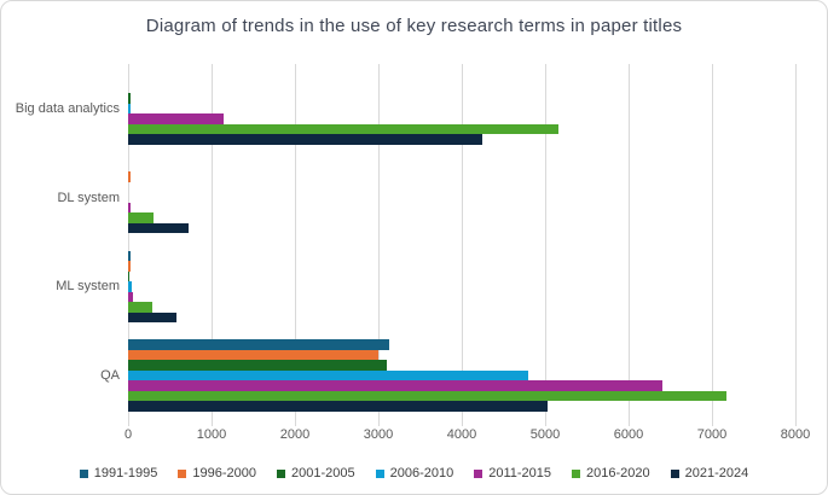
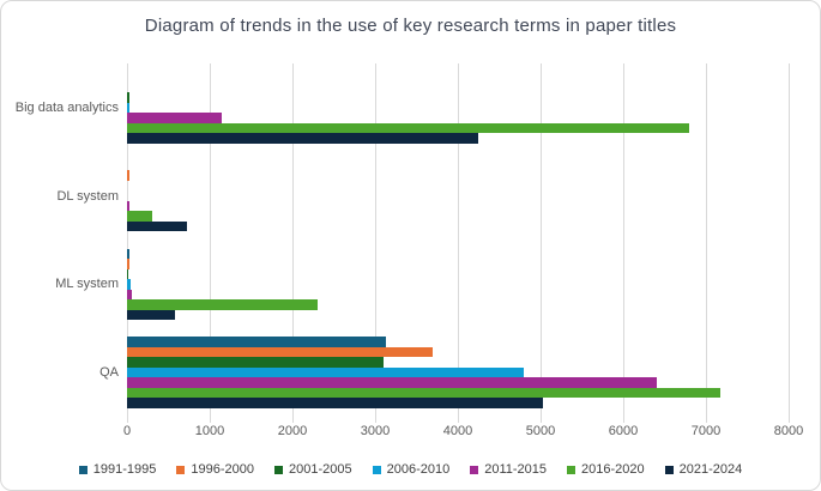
2016-2020/Big data analytics: 5200 -> 6800
2016-2020/ML system: 300 -> 2300
1996-2000/QA: 3000 -> 3700
